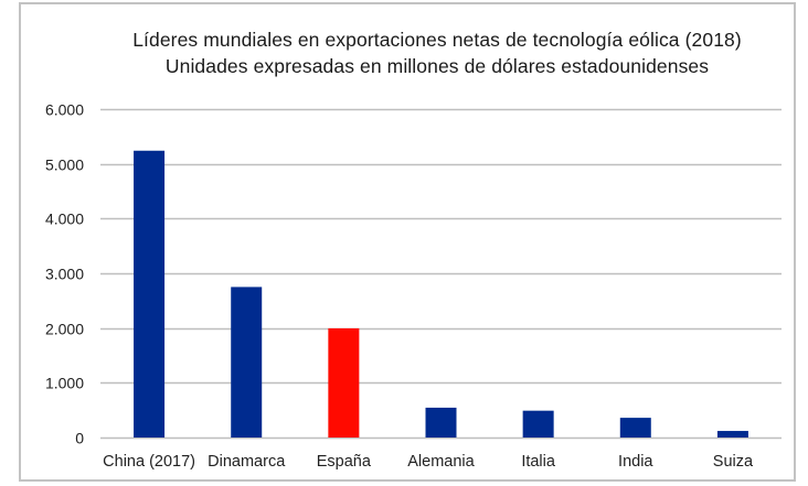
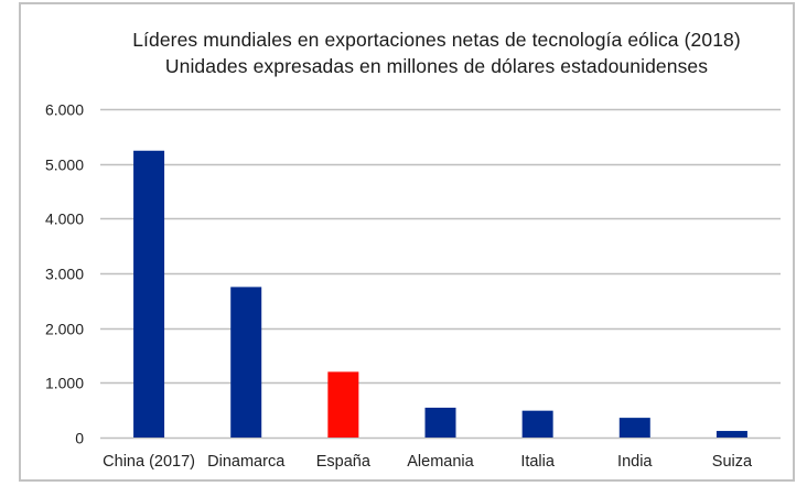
España: 2000 -> 1200
